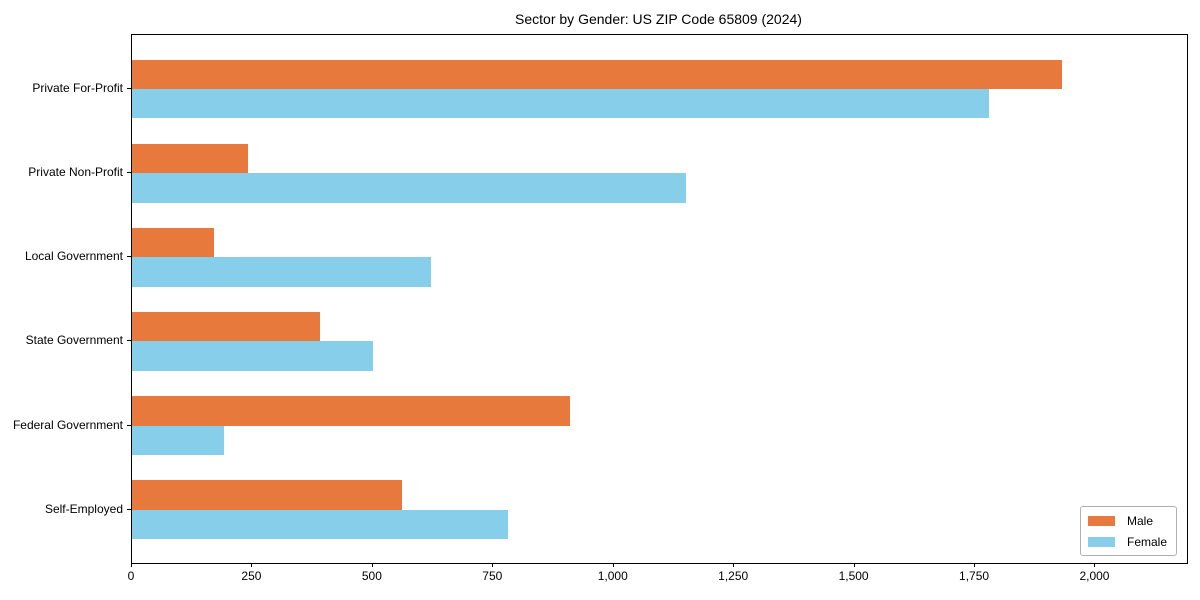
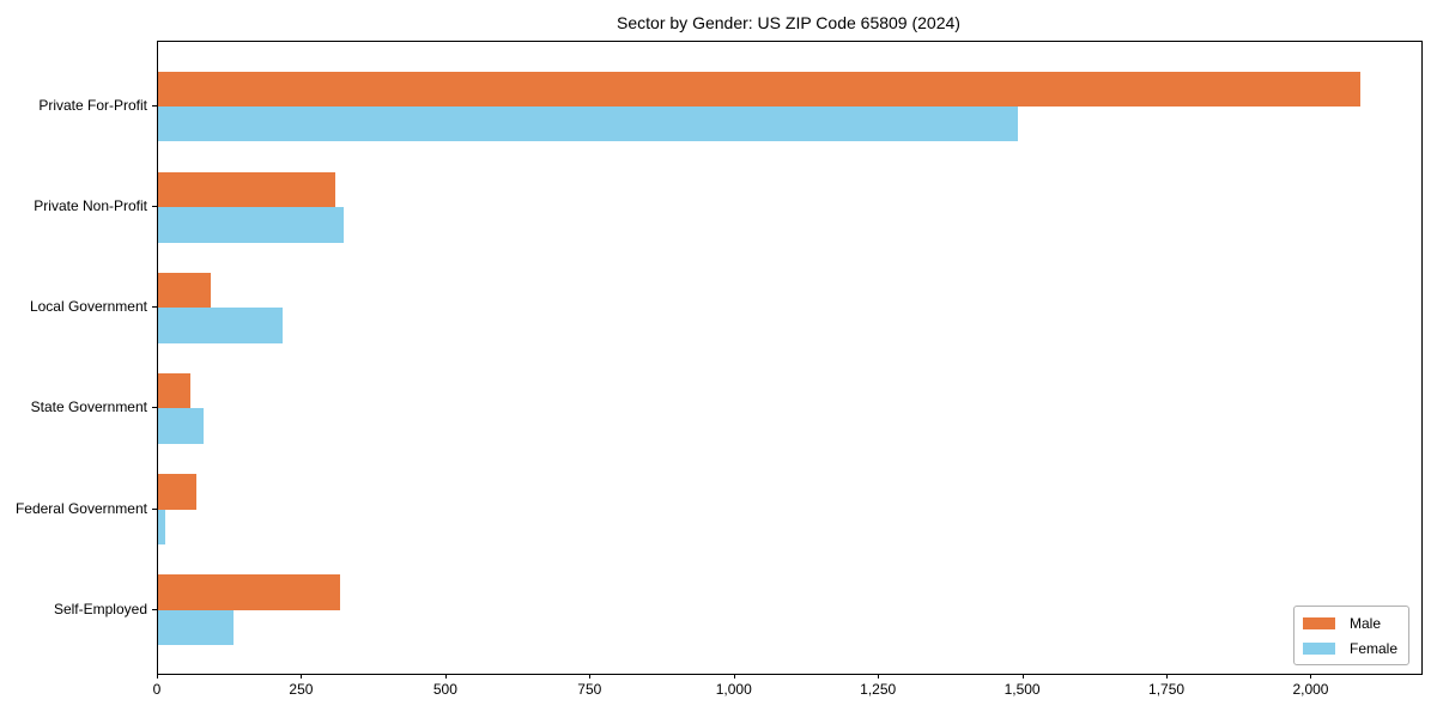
Male/Private For-Profit: 1930 -> 2080
Female/Private For-Profit: 1780 -> 1490
Male/Private Non-Profit: 240 -> 310
Female/Private Non-Profit: 1150 -> 320
Male/Local Government: 170 -> 90
Female/Local Government: 620 -> 220
Male/State Government: 390 -> 60
Female/State Government: 500 -> 80
Male/Federal Government: 910 -> 70
Female/Federal Government: 190 -> 10
Male/Self-Employed: 560 -> 320
Female/Self-Employed: 780 -> 130
